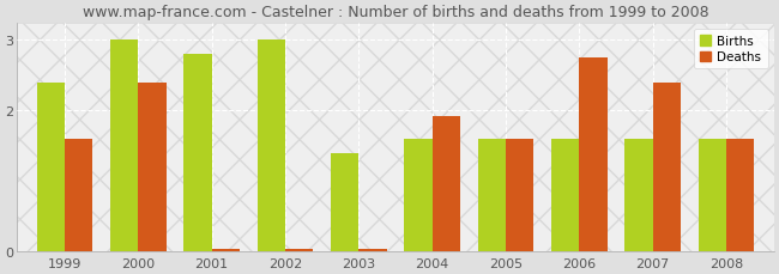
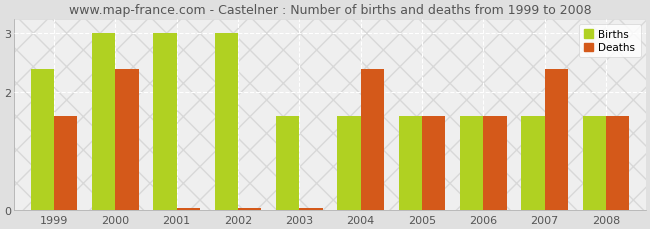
Births/2001: 2.8 -> 3.0
Births/2003: 1.4 -> 1.6
Deaths/2004: 1.92 -> 2.40
Deaths/2006: 2.76 -> 1.60
